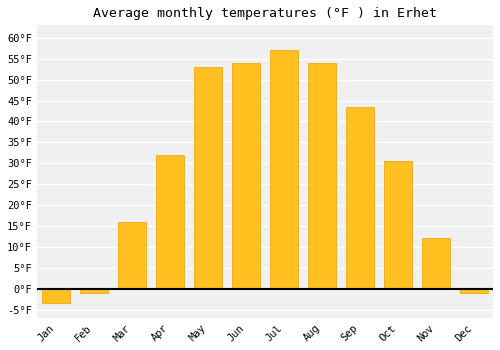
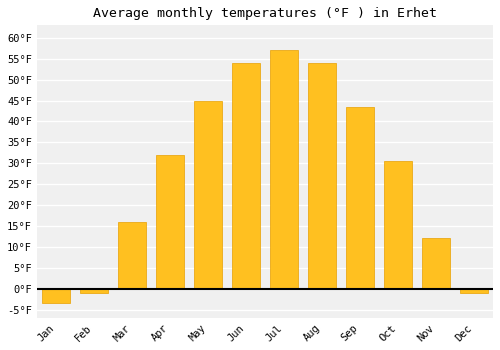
May: 53.0°F -> 45.0°F
